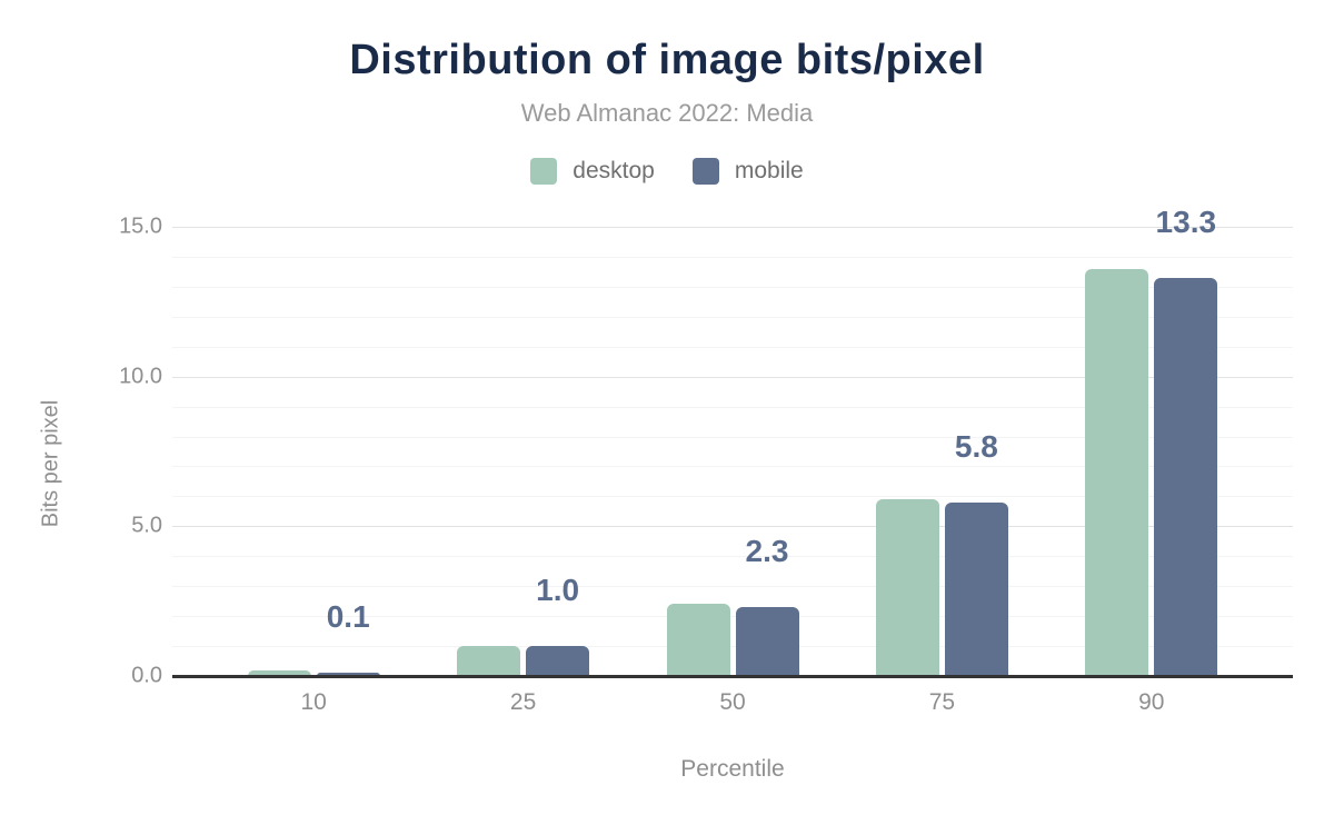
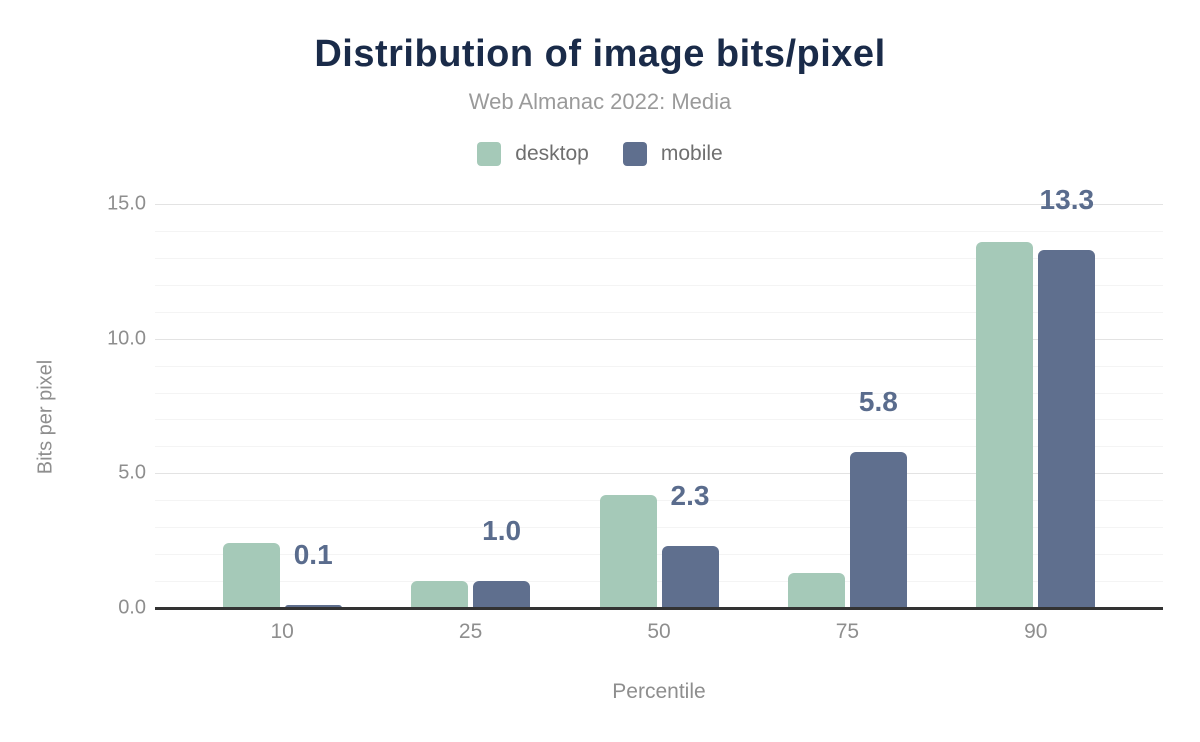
desktop/10: 0.2 -> 2.4
desktop/50: 2.4 -> 4.2
desktop/75: 5.9 -> 1.3
